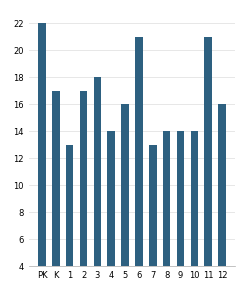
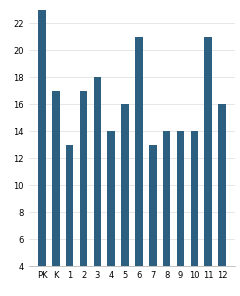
PK: 22 -> 23
